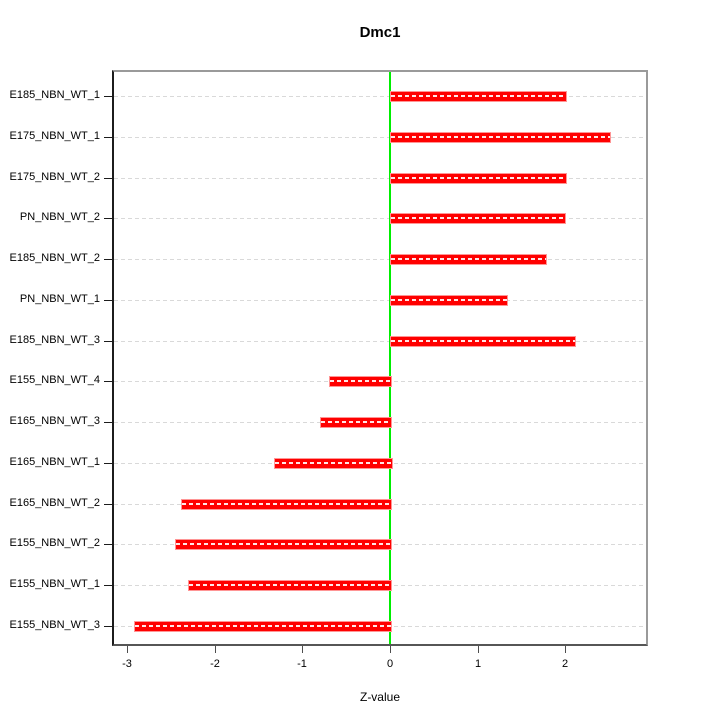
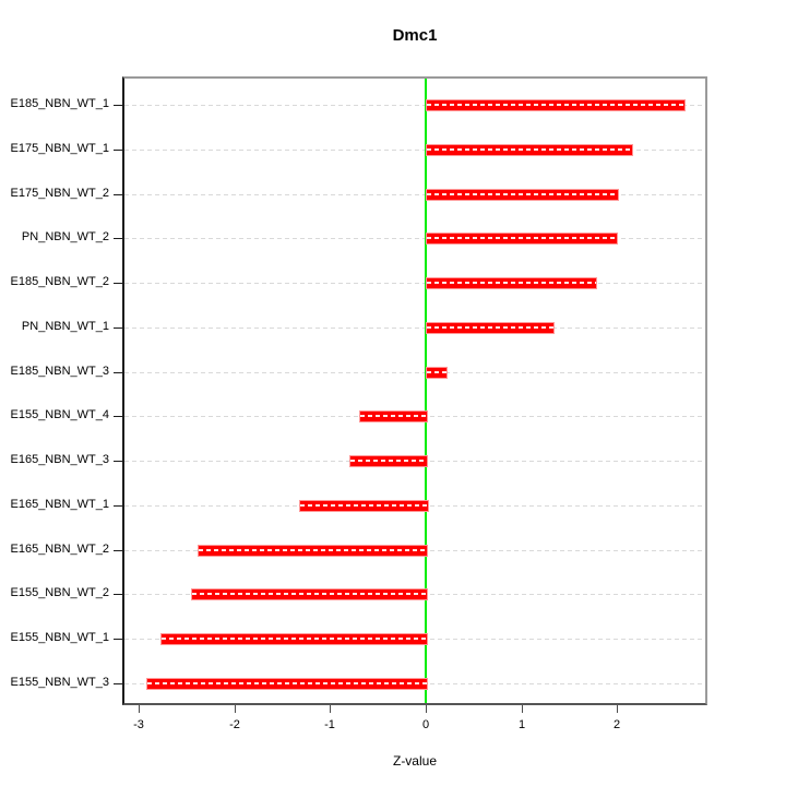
E185_NBN_WT_1: 2.0 -> 2.7
E175_NBN_WT_1: 2.5 -> 2.1
E185_NBN_WT_3: 2.1 -> 0.2
E155_NBN_WT_1: -2.3 -> -2.8
